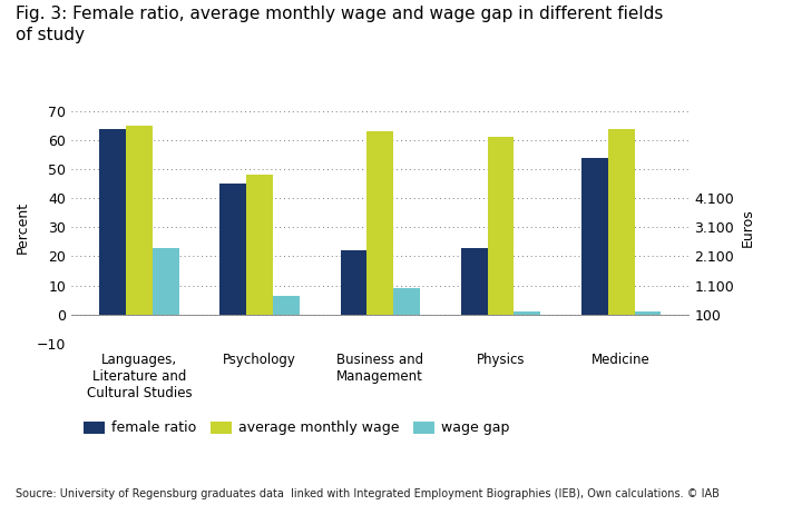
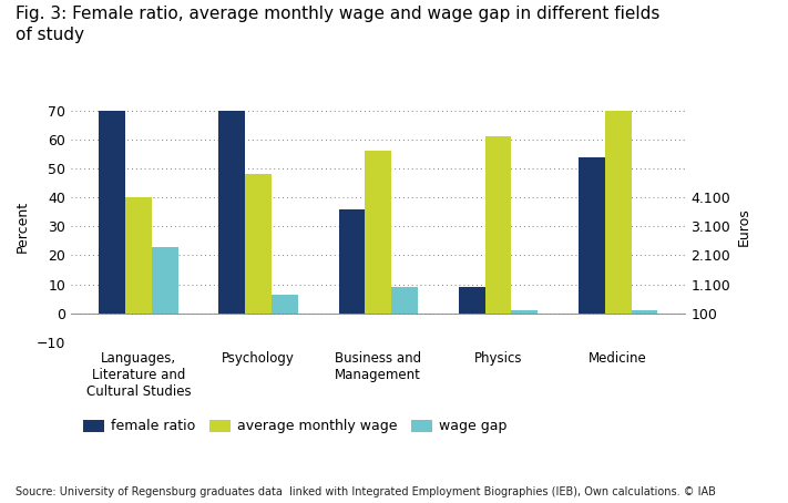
female ratio/Languages, Literature and Cultural Studies: 64 -> 70
average monthly wage/Languages, Literature and Cultural Studies: 65 -> 40
female ratio/Psychology: 45 -> 70
female ratio/Business and Management: 22 -> 36
average monthly wage/Business and Management: 63 -> 56
female ratio/Physics: 23 -> 9
average monthly wage/Medicine: 64 -> 70
